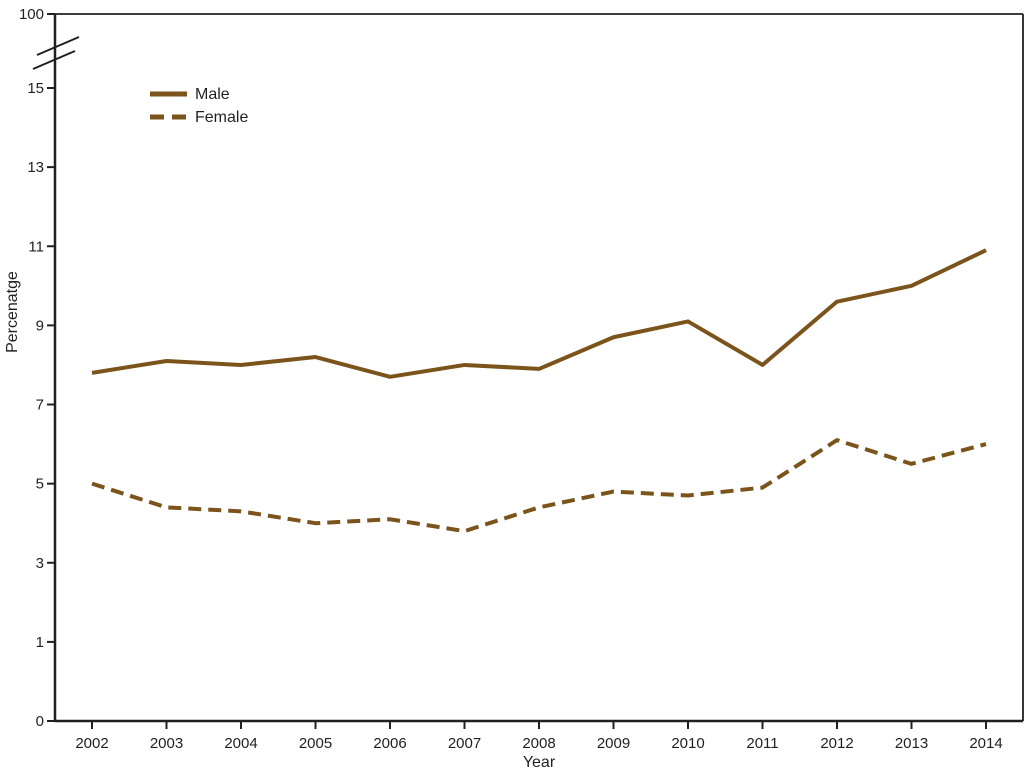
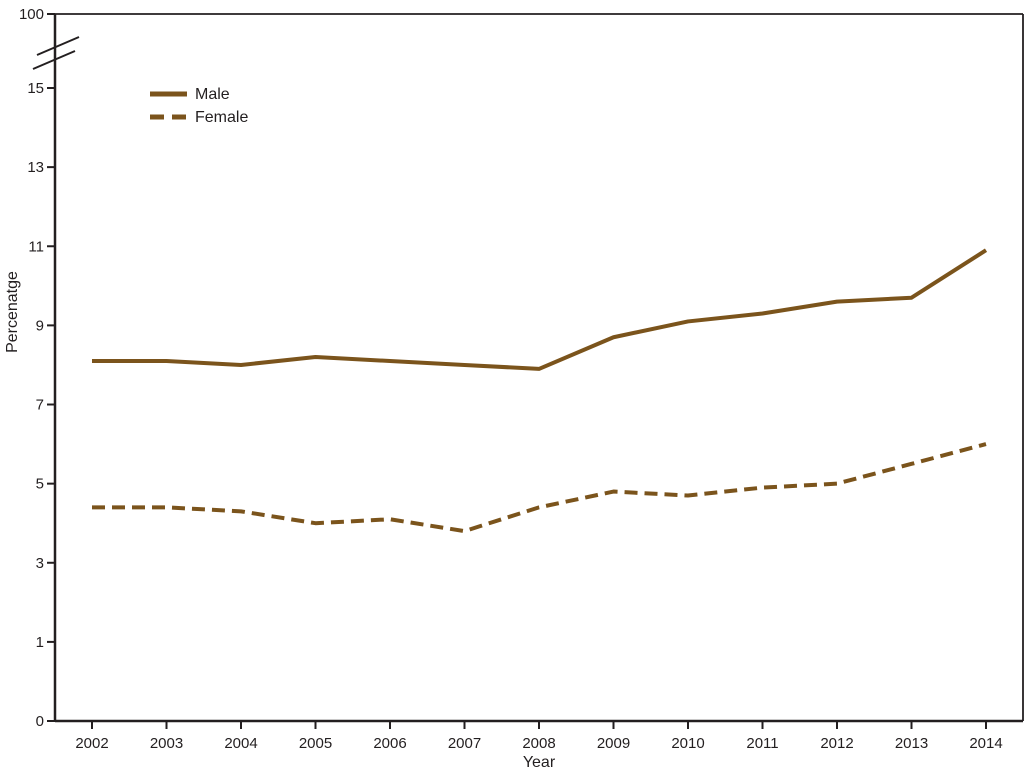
Male/2002: 7.8 -> 8.1
Female/2002: 5.0 -> 4.4
Male/2006: 7.7 -> 8.1
Male/2011: 8.0 -> 9.3
Female/2012: 6.1 -> 5.0
Male/2013: 10.0 -> 9.7
